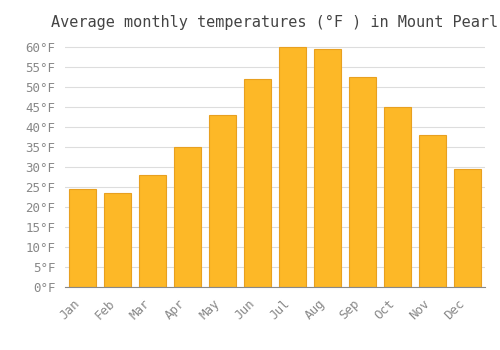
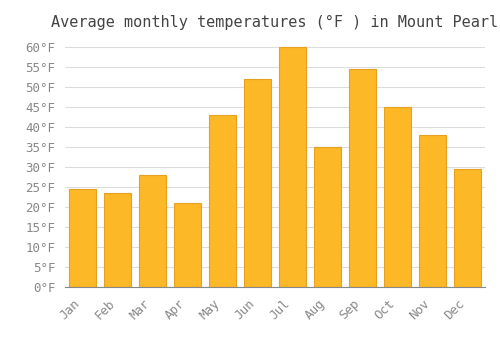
Apr: 35.0°F -> 21.0°F
Aug: 59.5°F -> 35.0°F
Sep: 52.5°F -> 54.5°F
